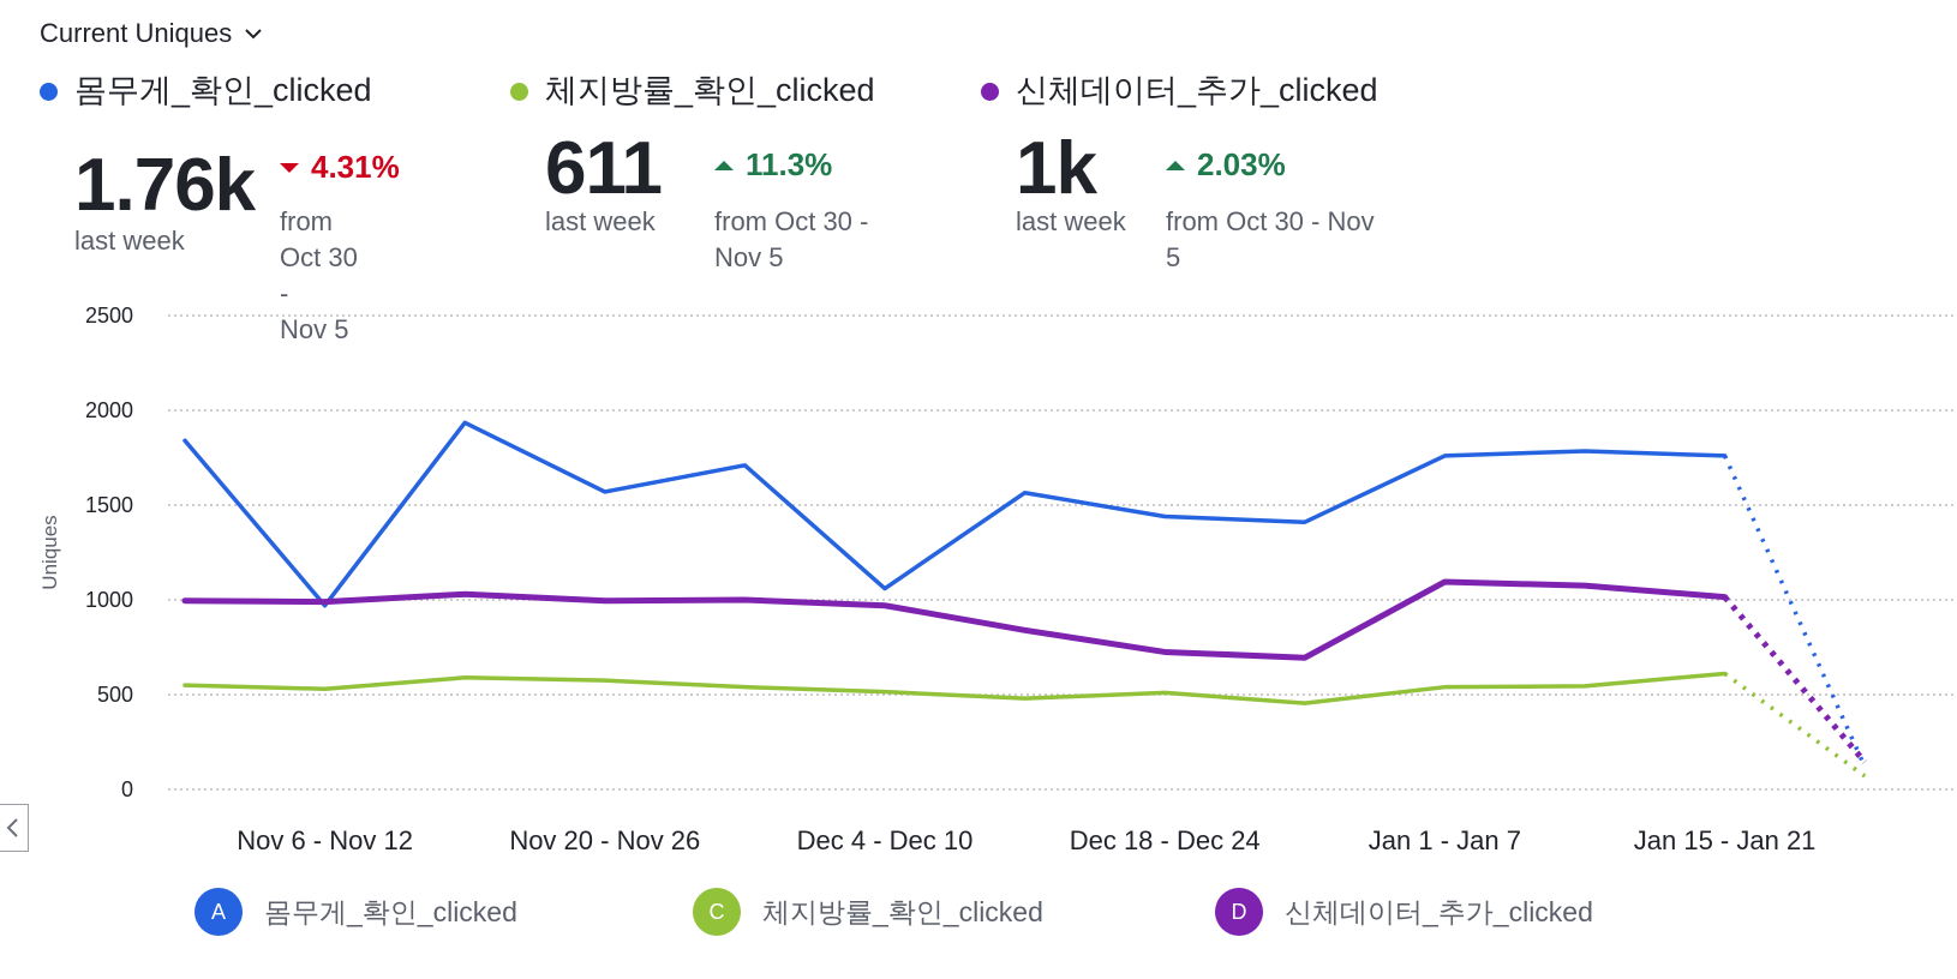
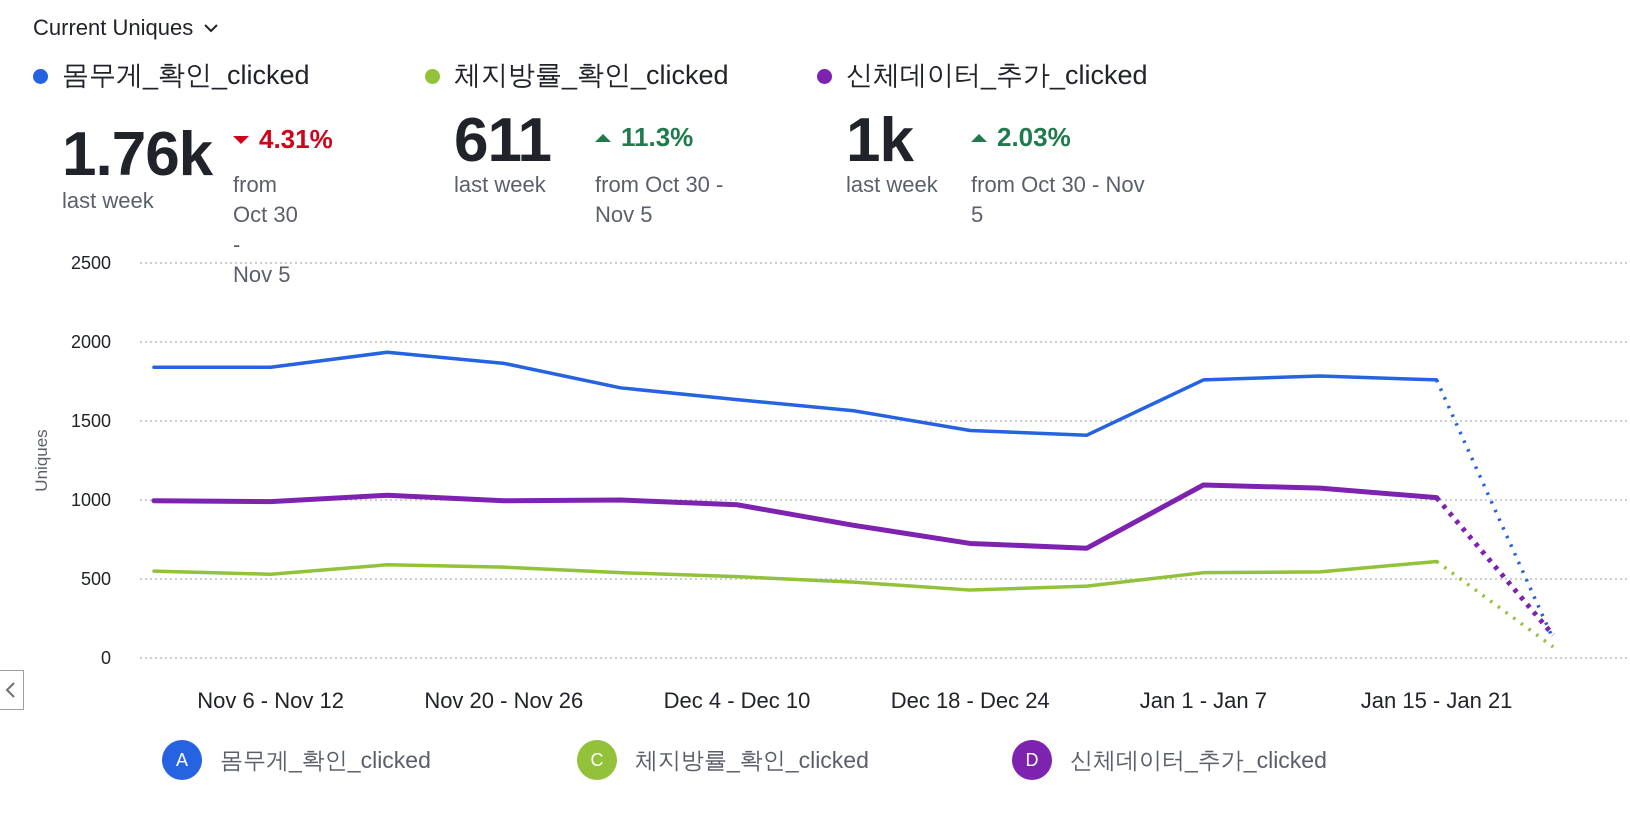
몸무게_확인_clicked/Nov 6 - Nov 12: 970 -> 1840
몸무게_확인_clicked/Nov 20 - Nov 26: 1570 -> 1860
몸무게_확인_clicked/Dec 4 - Dec 10: 1060 -> 1640
체지방률_확인_clicked/Dec 18 - Dec 24: 510 -> 430
